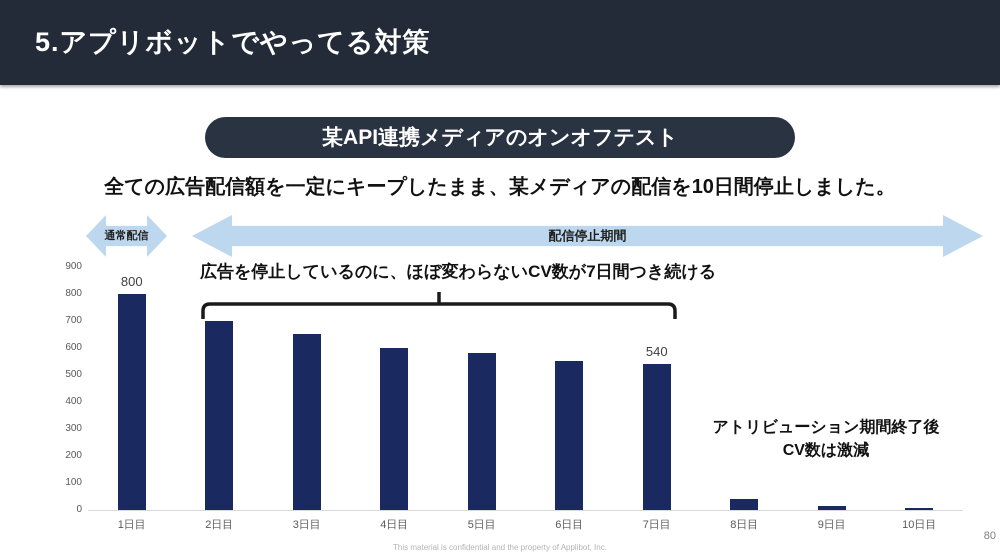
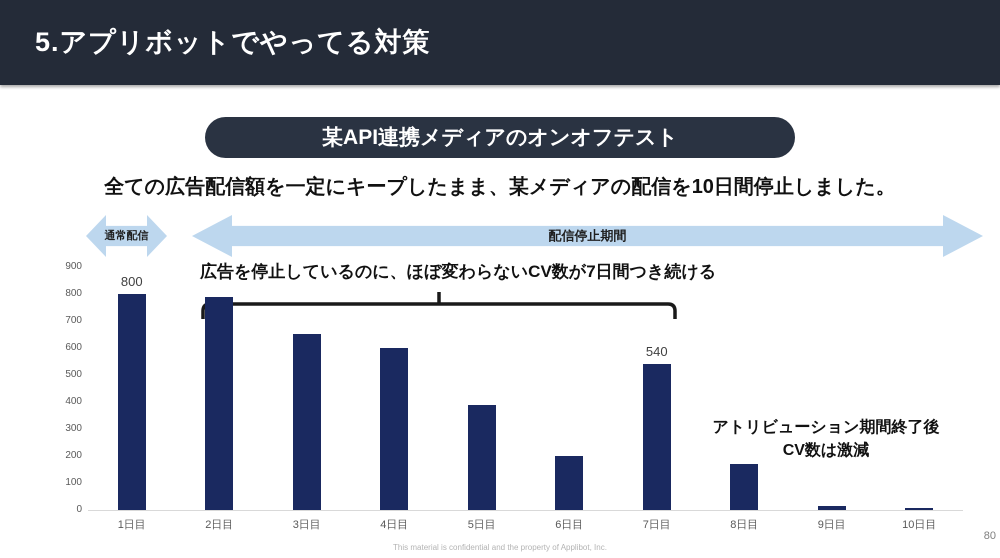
2日目: 700 -> 790
5日目: 580 -> 390
6日目: 550 -> 200
8日目: 40 -> 170
